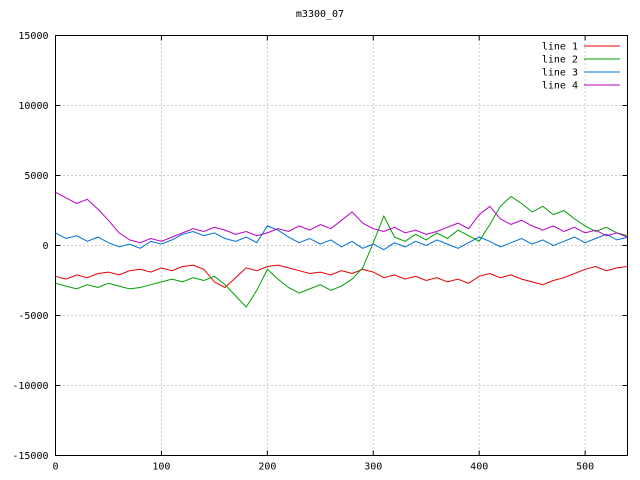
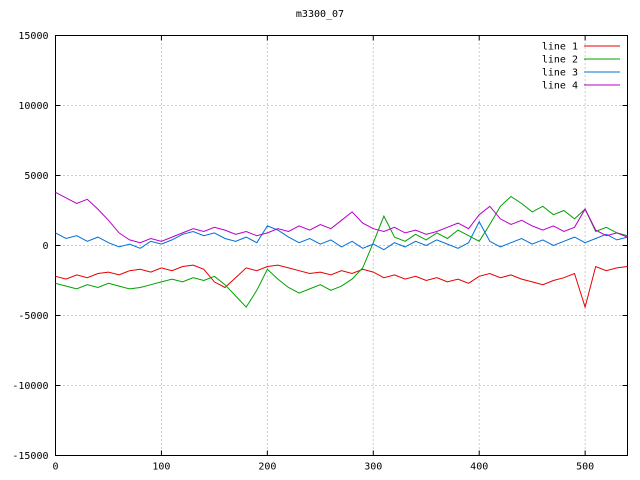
line 3/400: 600 -> 1700
line 1/500: -1700 -> -4400
line 2/500: 1400 -> 2600
line 4/500: 900 -> 2600
